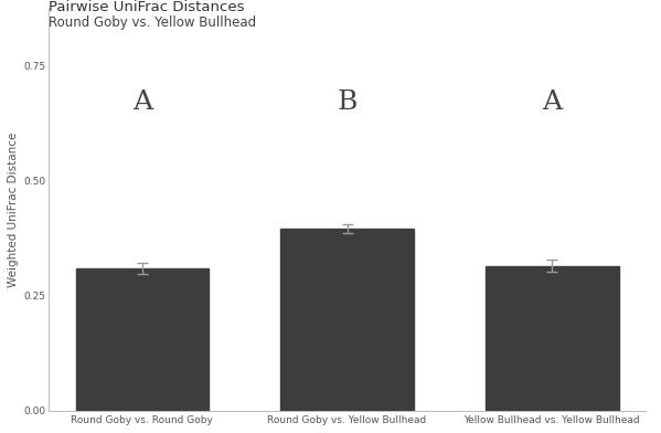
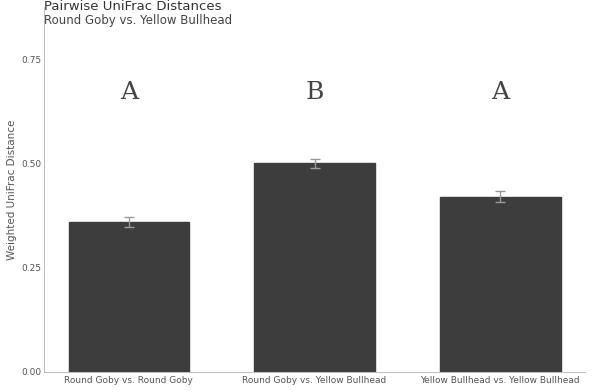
Round Goby vs. Round Goby: 0.308 -> 0.360
Round Goby vs. Yellow Bullhead: 0.395 -> 0.500
Yellow Bullhead vs. Yellow Bullhead: 0.315 -> 0.420
